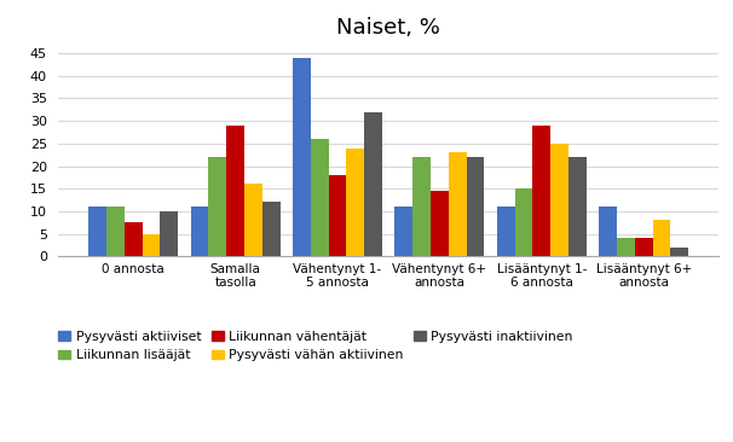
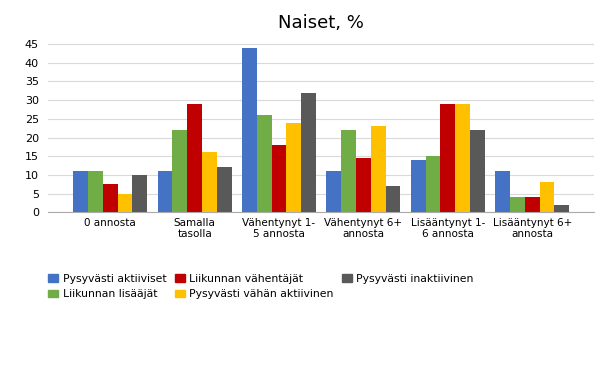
Pysyvästi inaktiivinen/Vähentynyt 6+ annosta: 22 -> 7
Pysyvästi aktiiviset/Lisääntynyt 1- 6 annosta: 11 -> 14
Pysyvästi vähän aktiivinen/Lisääntynyt 1- 6 annosta: 25 -> 29
